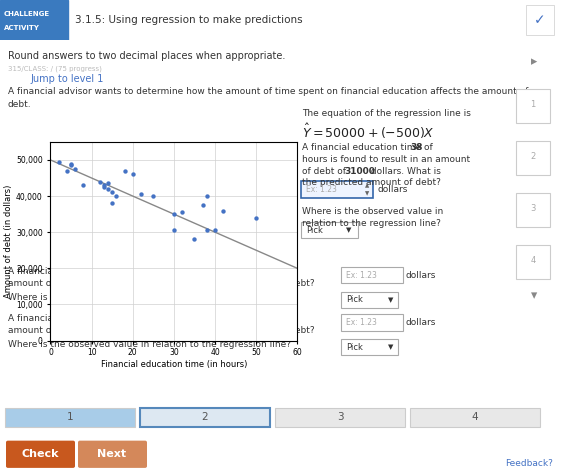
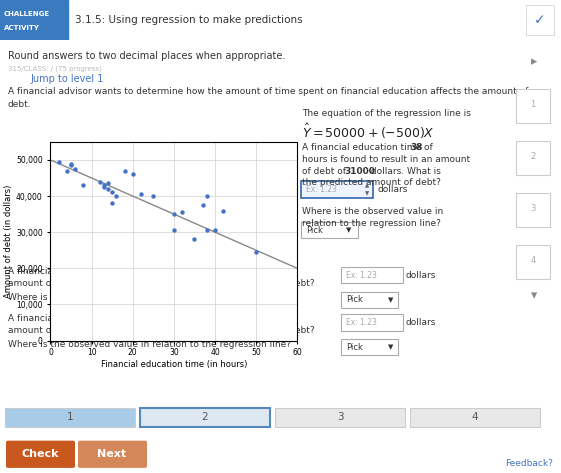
50: 34,000 -> 24,500
